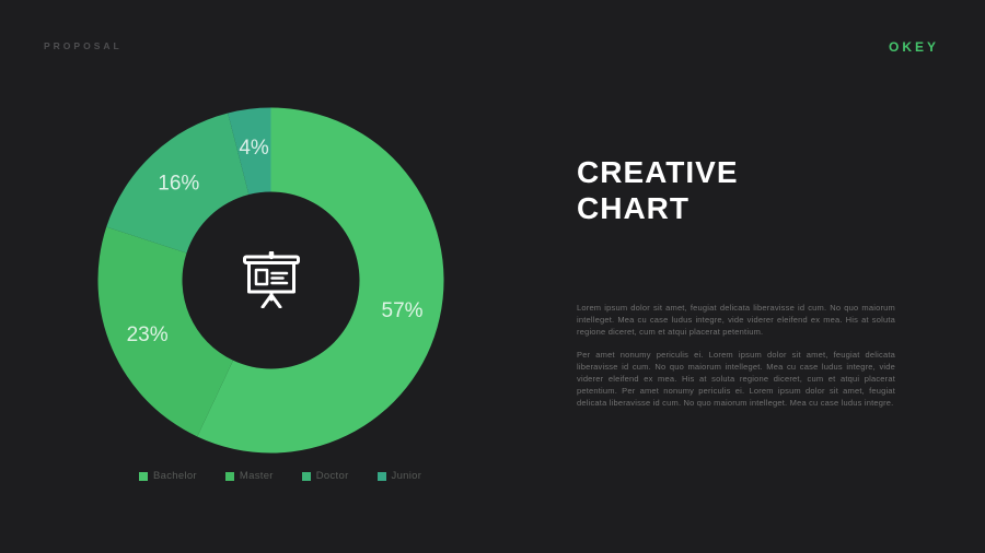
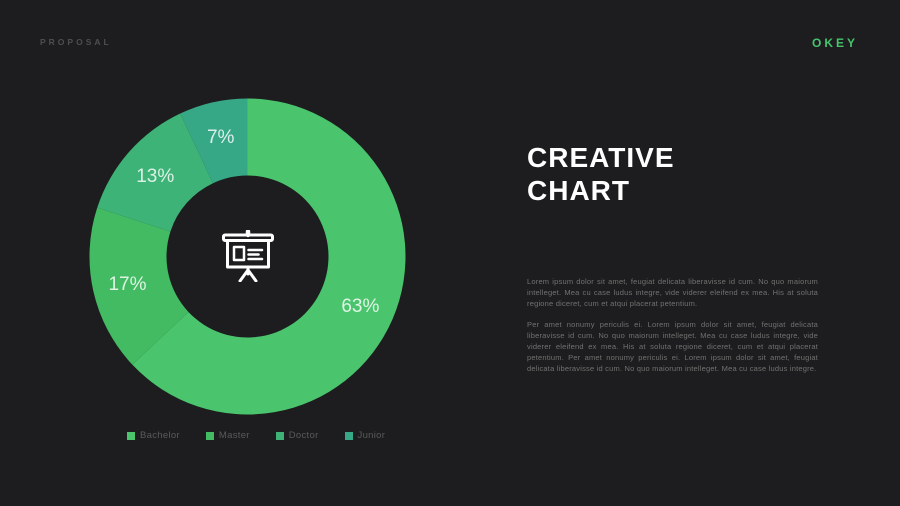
Bachelor: 57% -> 63%
Master: 23% -> 17%
Doctor: 16% -> 13%
Junior: 4% -> 7%
